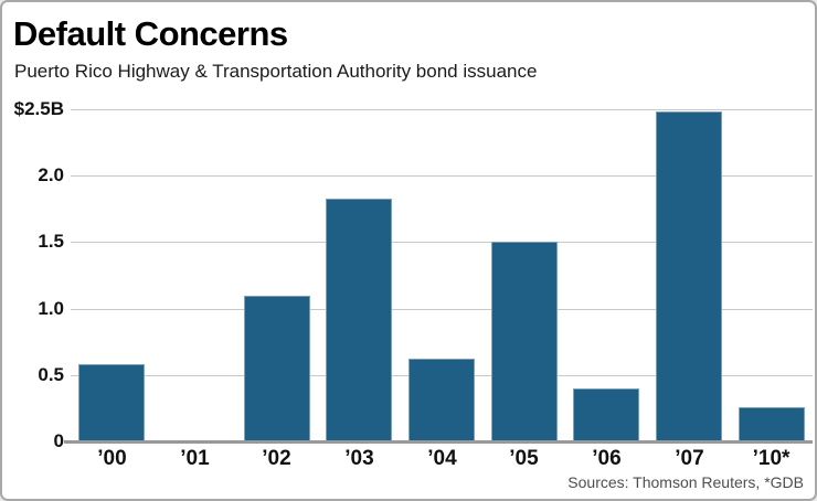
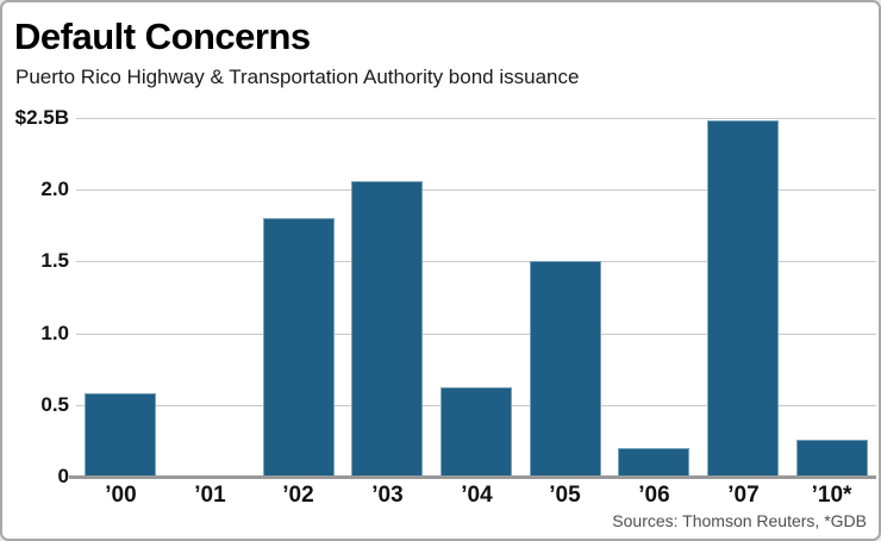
’02: $1.10B -> $1.80B
’03: $1.83B -> $2.06B
’06: $0.40B -> $0.20B
